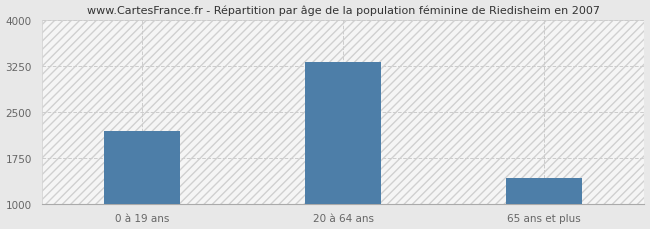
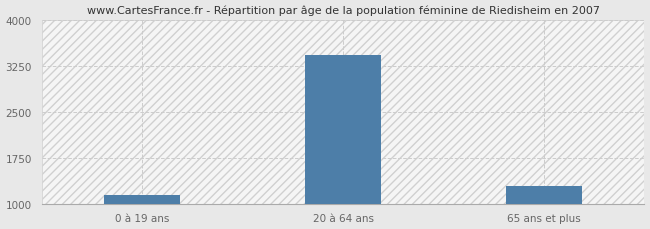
0 à 19 ans: 2180 -> 1150
20 à 64 ans: 3320 -> 3430
65 ans et plus: 1420 -> 1290
